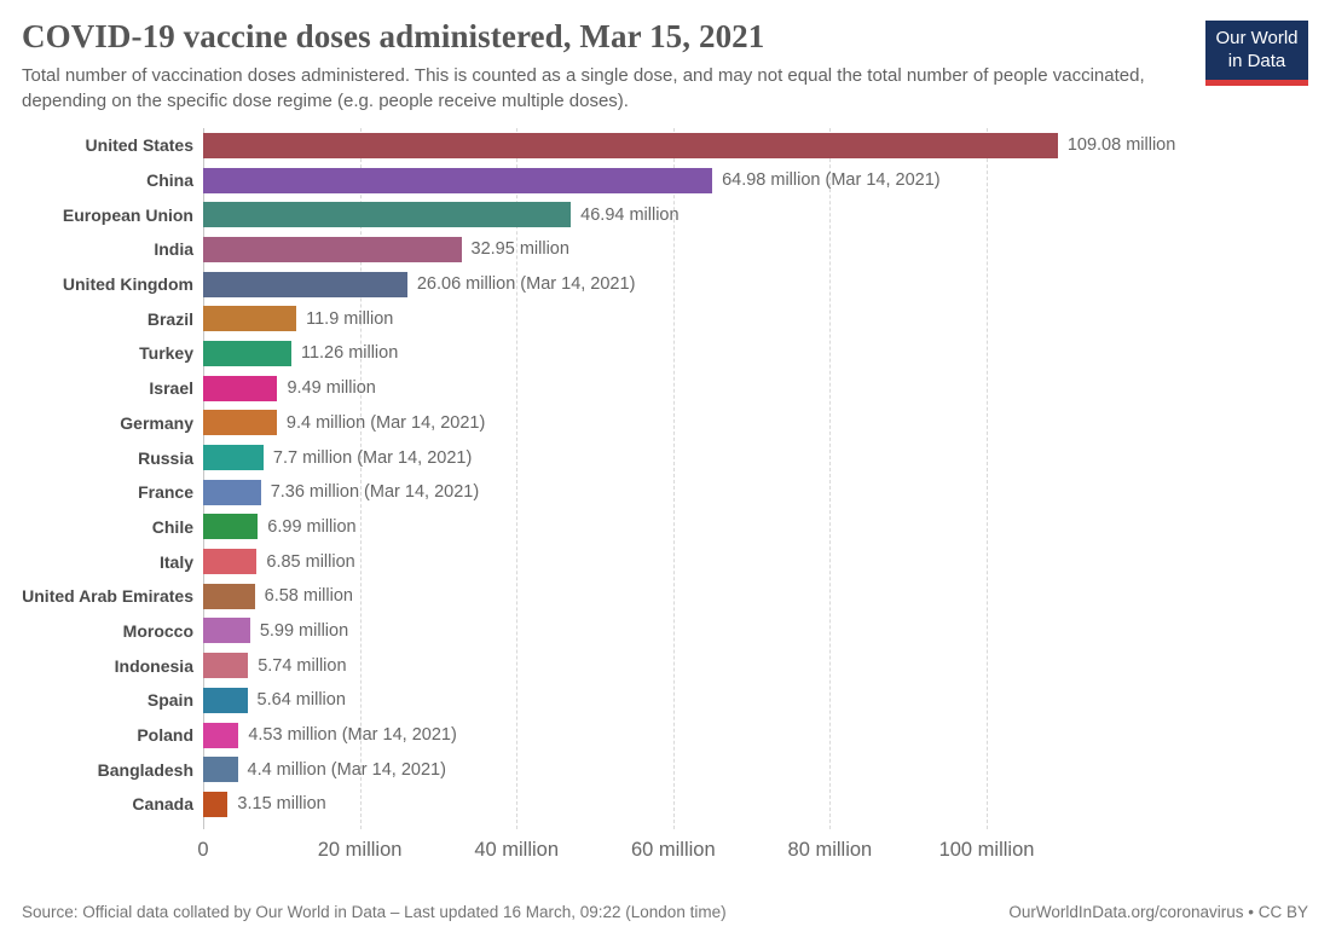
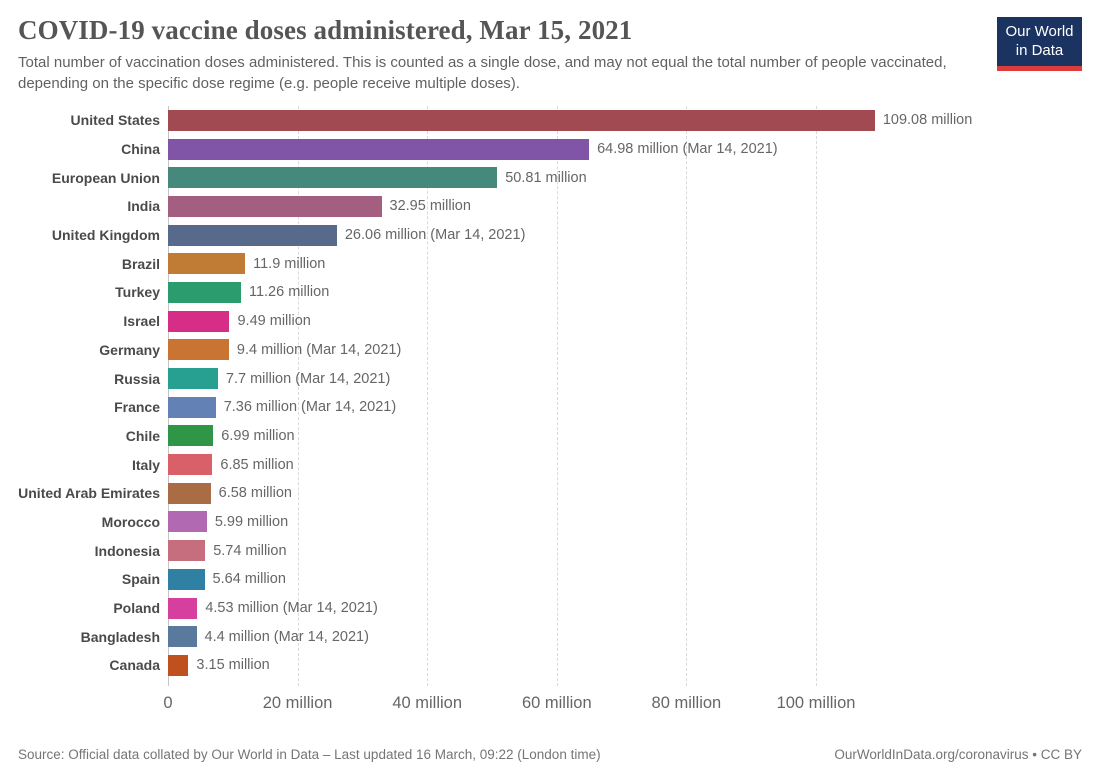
European Union: 46.94 -> 50.81
